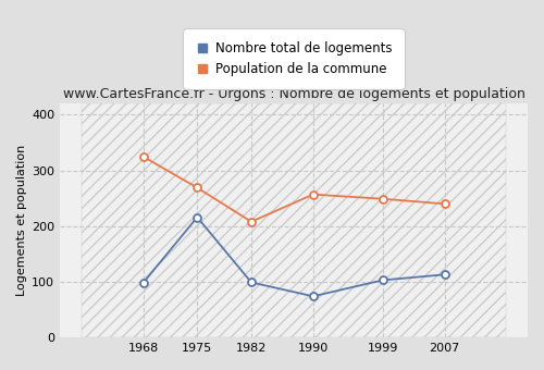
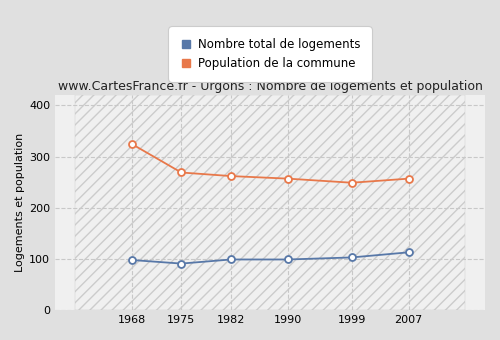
Nombre total de logements/1975: 216 -> 91
Population de la commune/1982: 208 -> 262
Nombre total de logements/1990: 74 -> 99
Population de la commune/2007: 240 -> 257
